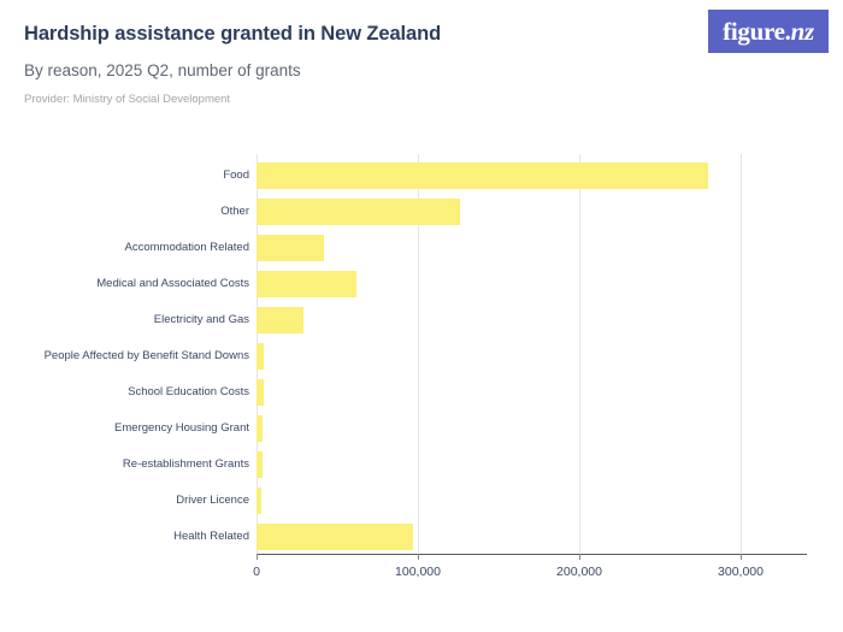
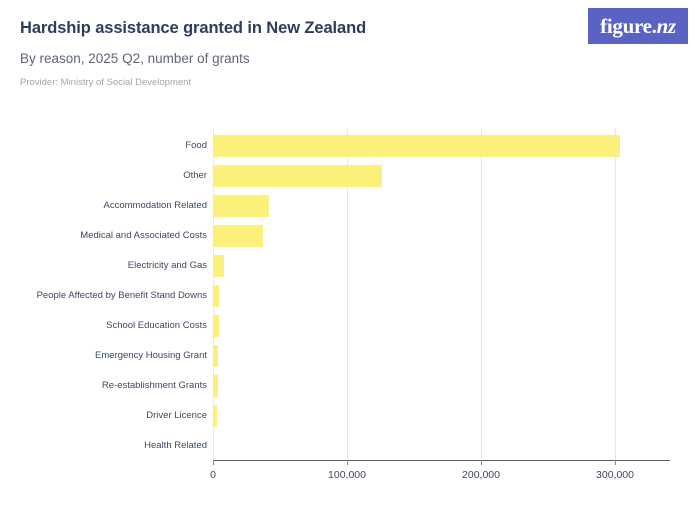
Food: 280000 -> 304000
Medical and Associated Costs: 62000 -> 37000
Electricity and Gas: 29000 -> 8000
Health Related: 97000 -> 1000
